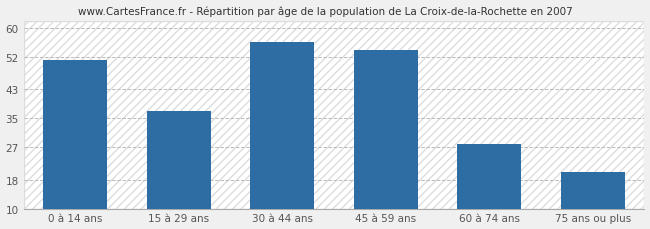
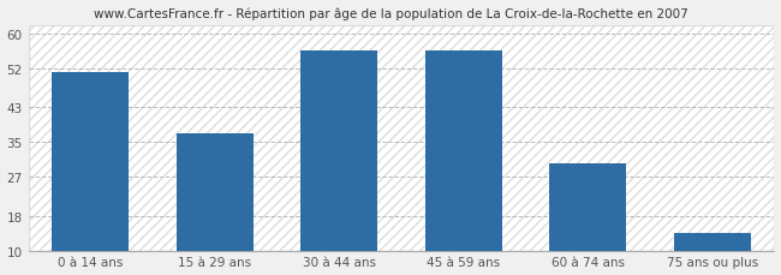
45 à 59 ans: 54 -> 56
60 à 74 ans: 28 -> 30
75 ans ou plus: 20 -> 14
